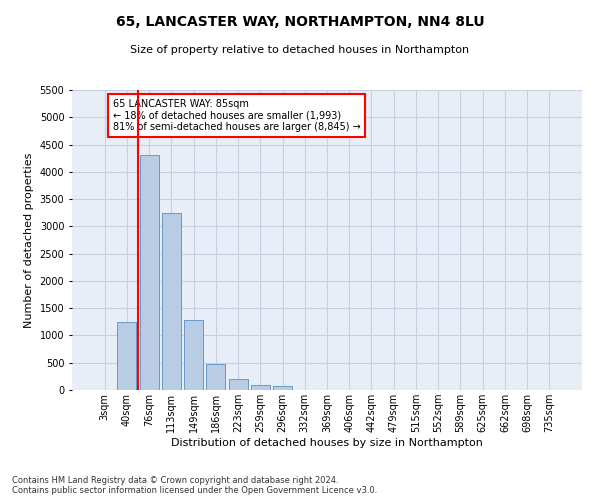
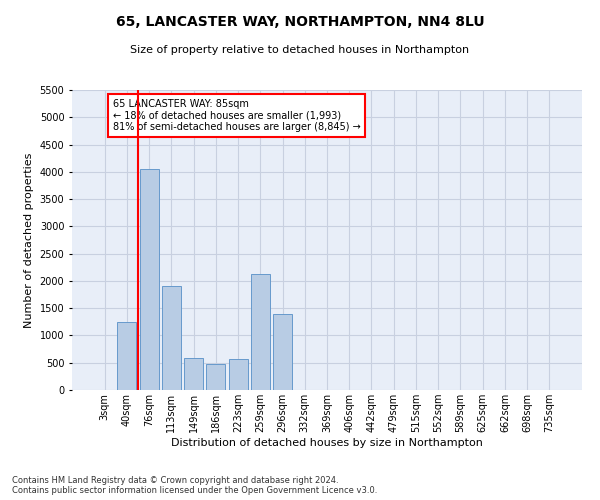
76sqm: 4300 -> 4060
113sqm: 3250 -> 1900
149sqm: 1280 -> 580
223sqm: 200 -> 560
259sqm: 100 -> 2120
296sqm: 70 -> 1400
